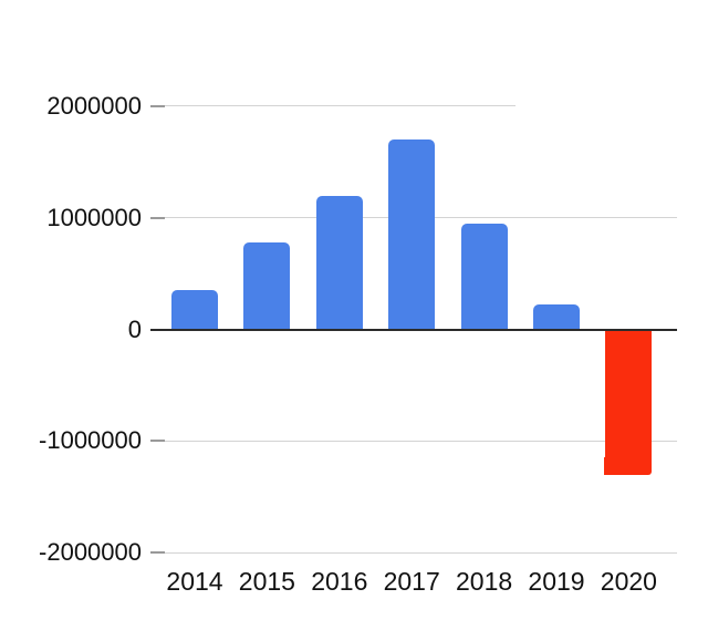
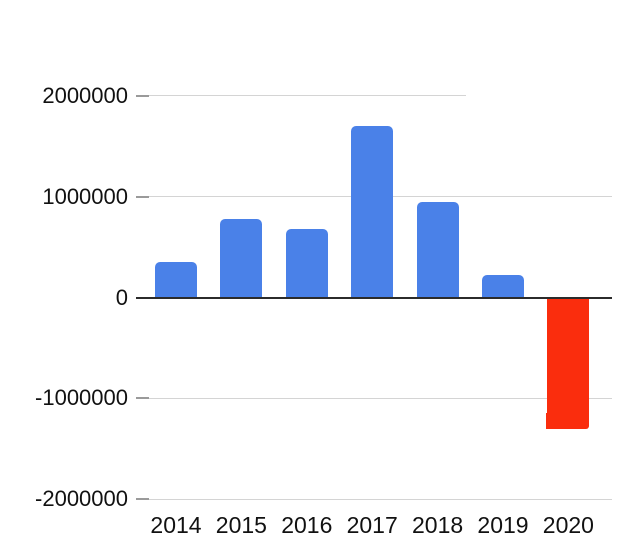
2016: 1200000 -> 680000
